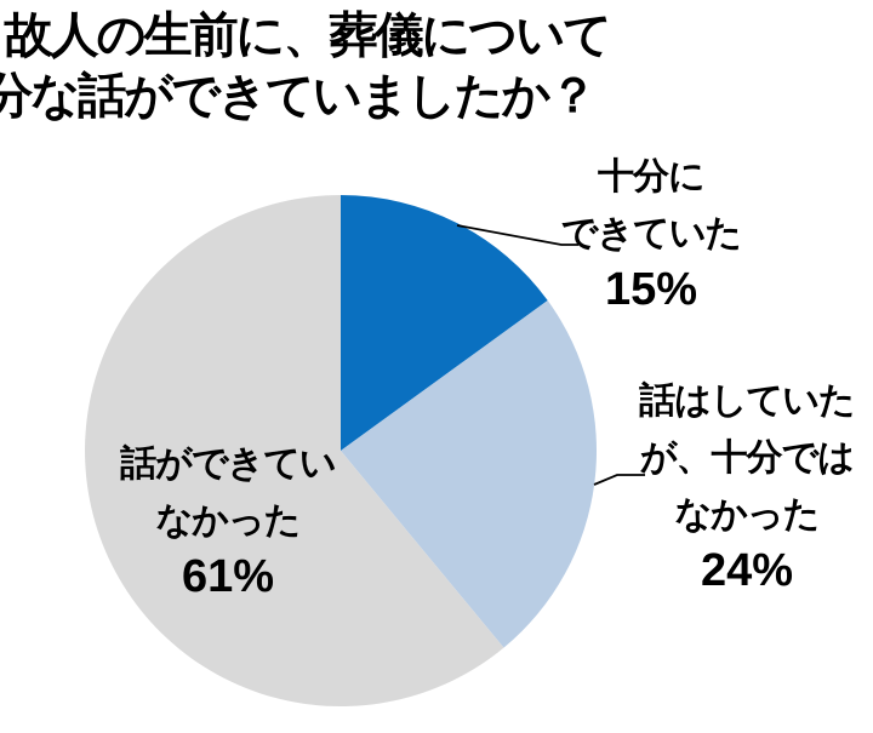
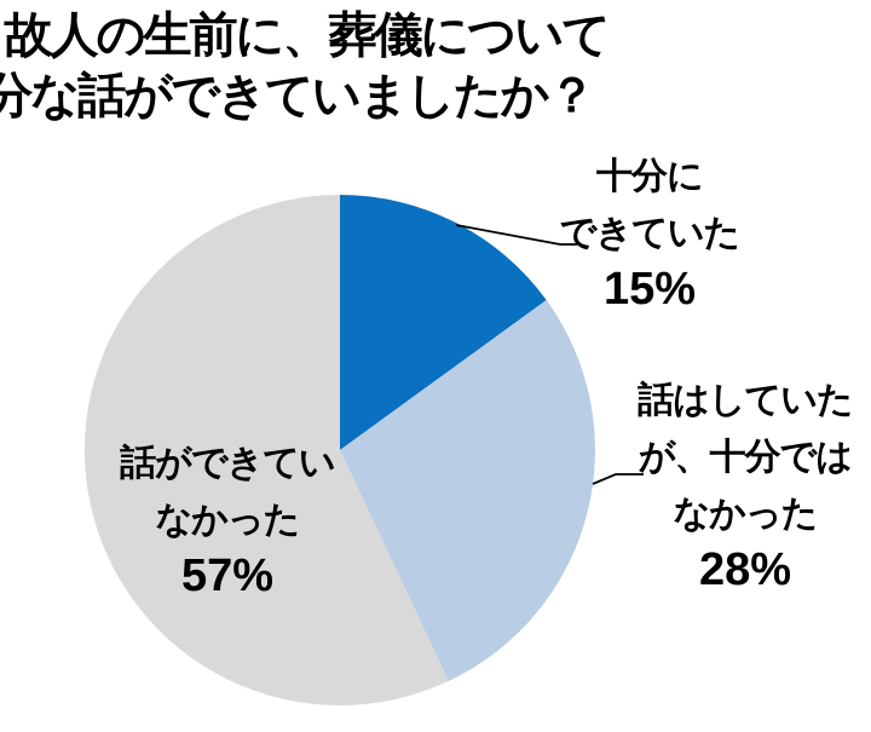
話はしていたが、十分ではなかった: 24% -> 28%
話ができていなかった: 61% -> 57%
